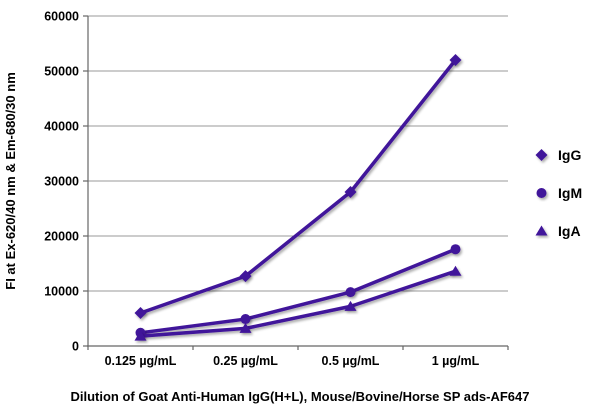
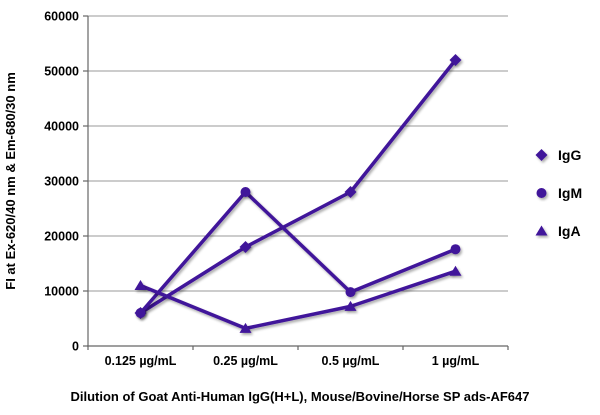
IgM/0.125 µg/mL: 2000 -> 6000
IgA/0.125 µg/mL: 2000 -> 11000
IgG/0.25 µg/mL: 13000 -> 18000
IgM/0.25 µg/mL: 5000 -> 28000
